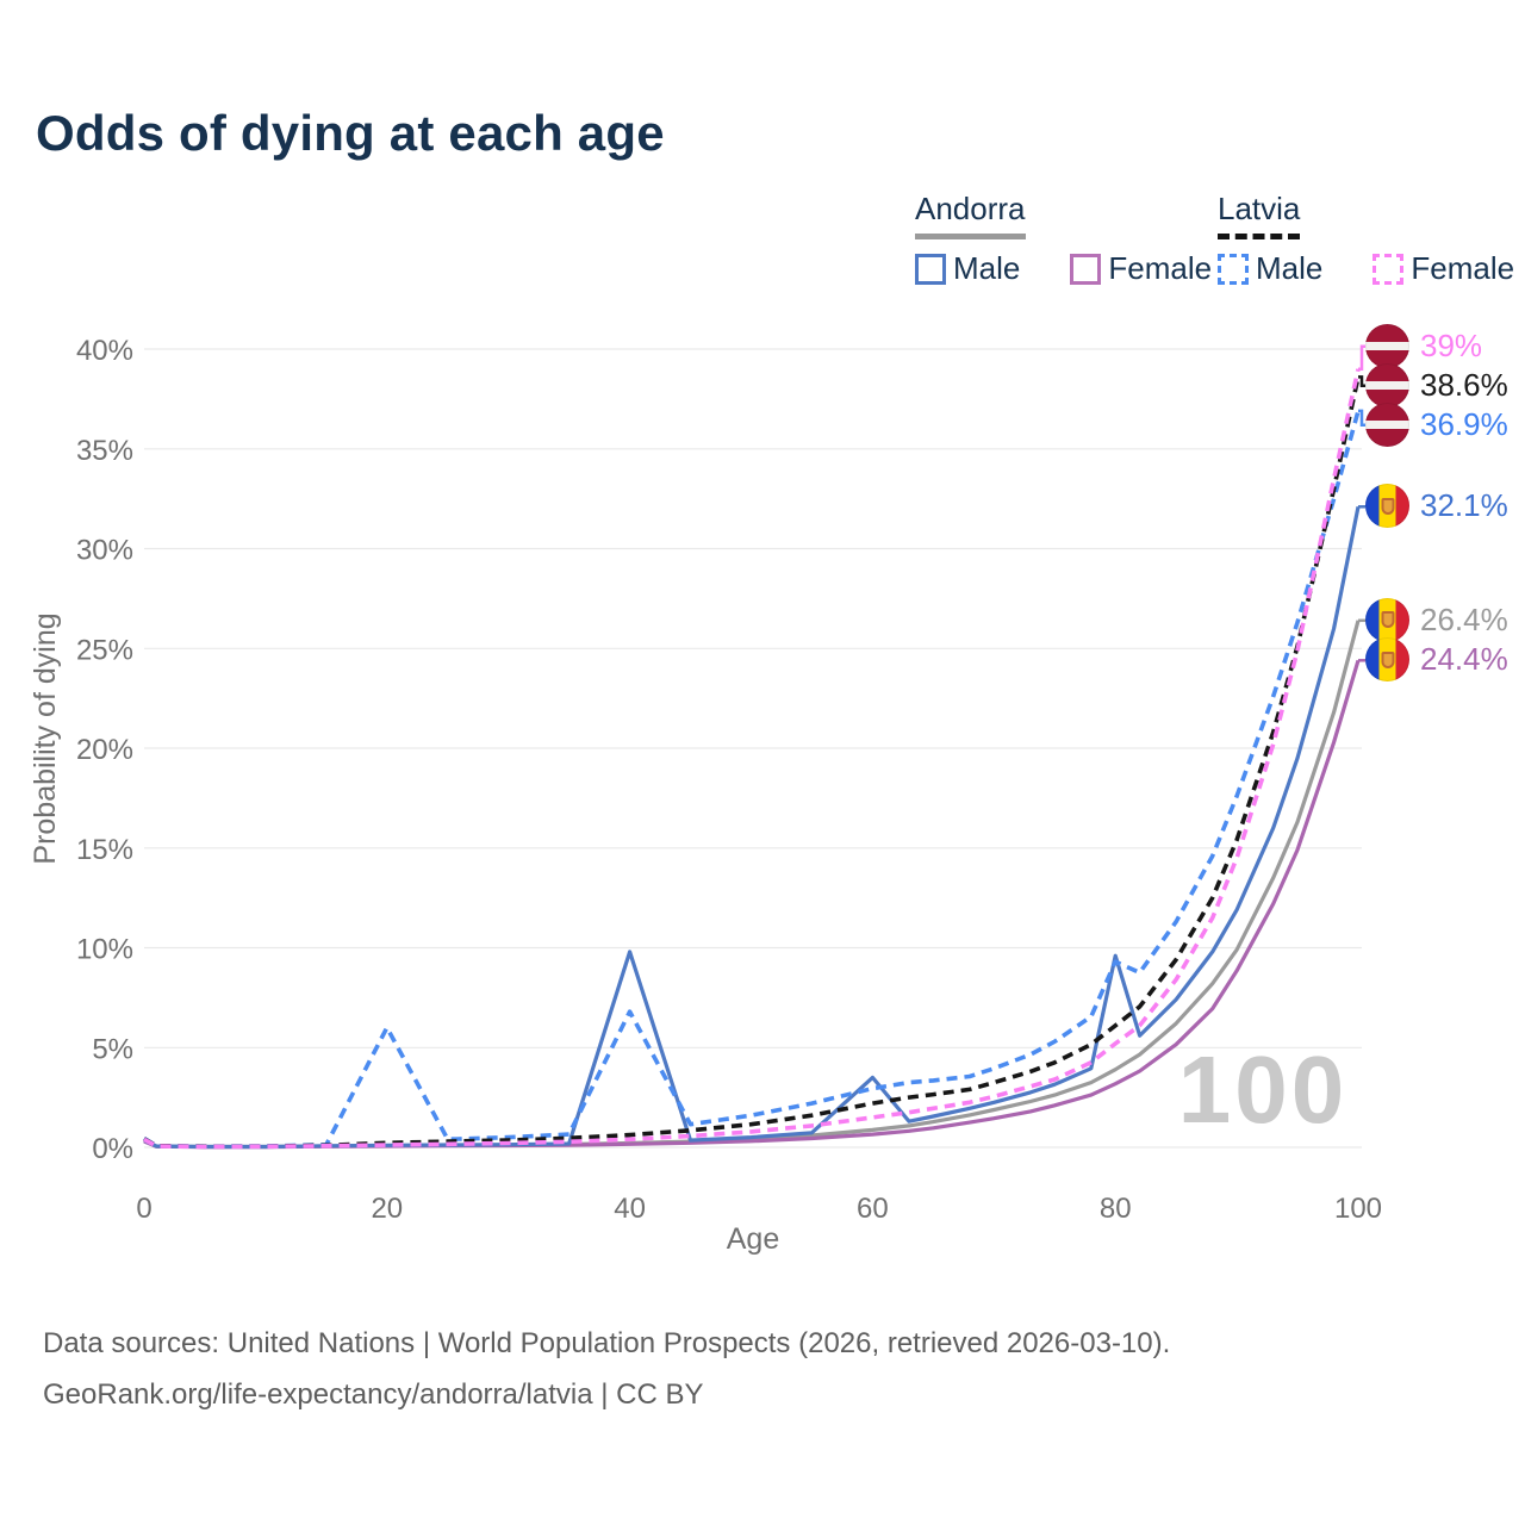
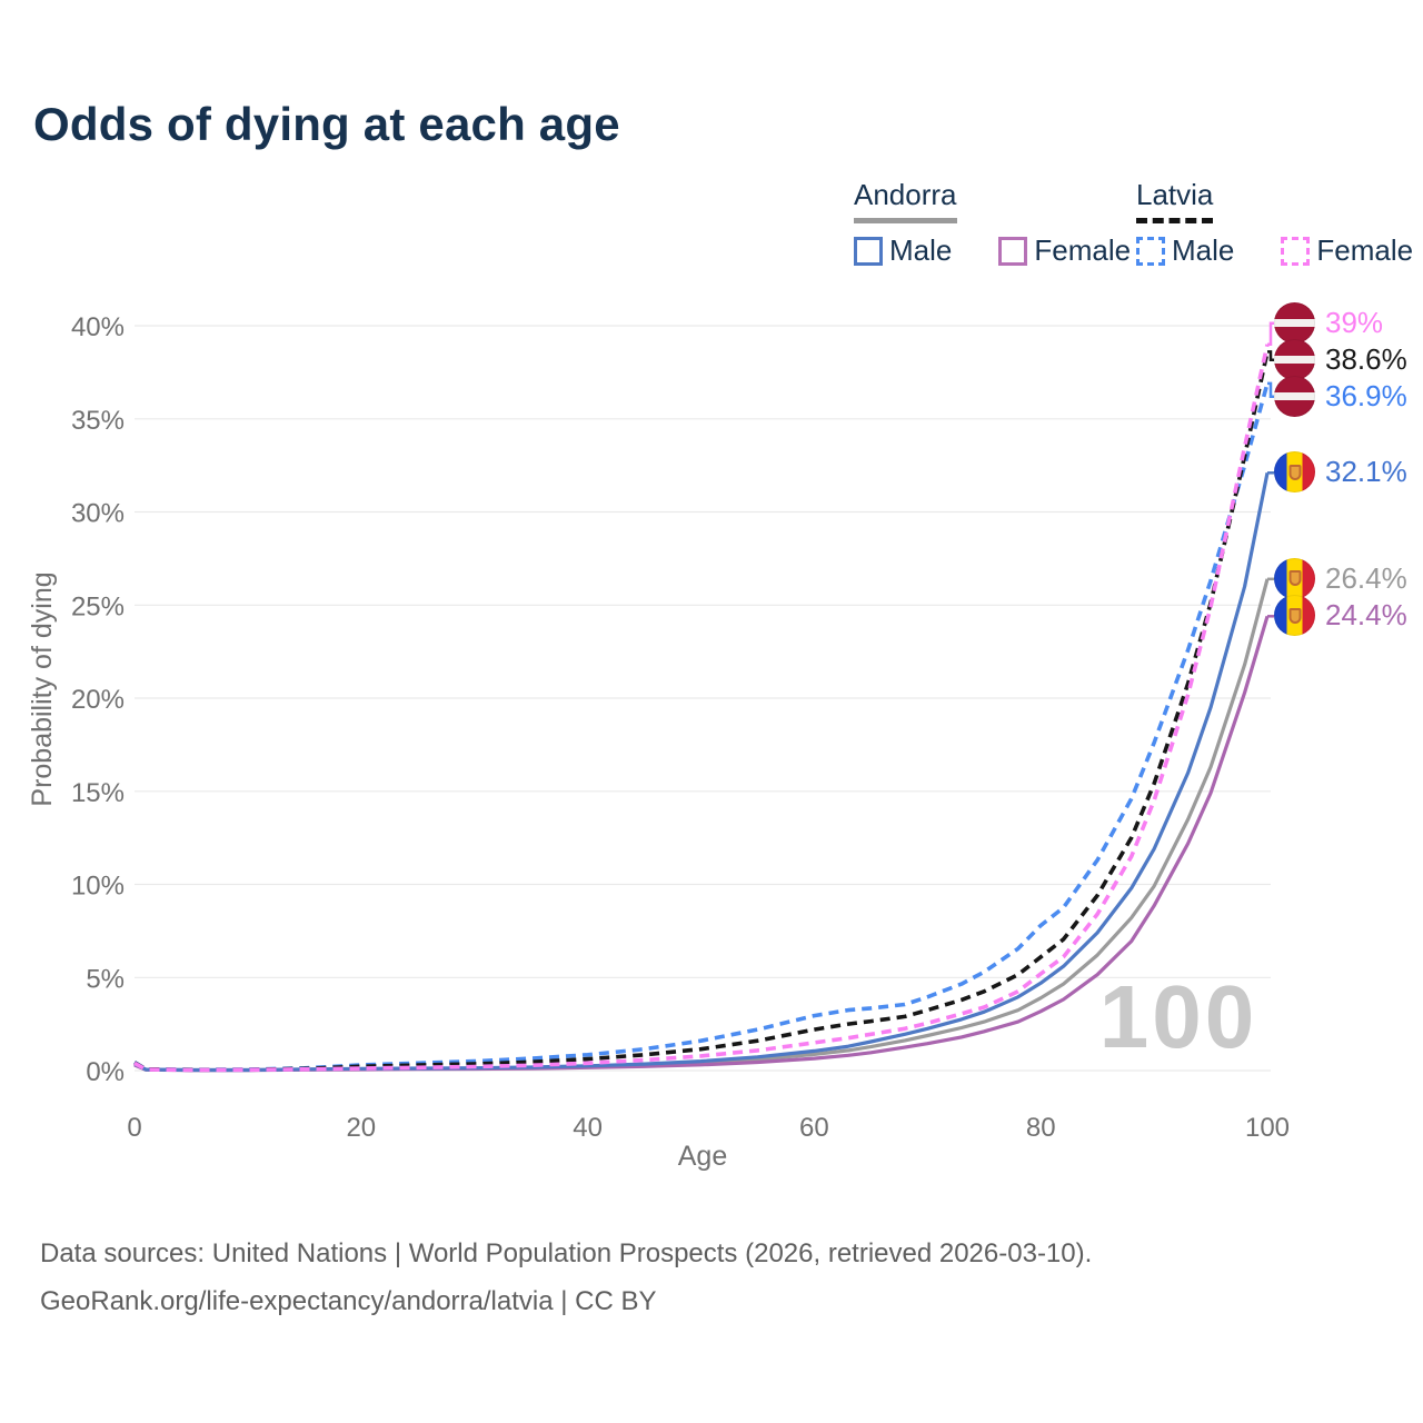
Latvia Male/20: 6.0% -> 0.3%
Andorra Male/40: 9.8% -> 0.2%
Latvia Male/40: 6.8% -> 0.8%
Andorra Male/60: 3.5% -> 1.1%
Andorra Male/80: 9.6% -> 4.7%
Latvia Male/80: 9.3% -> 7.8%
